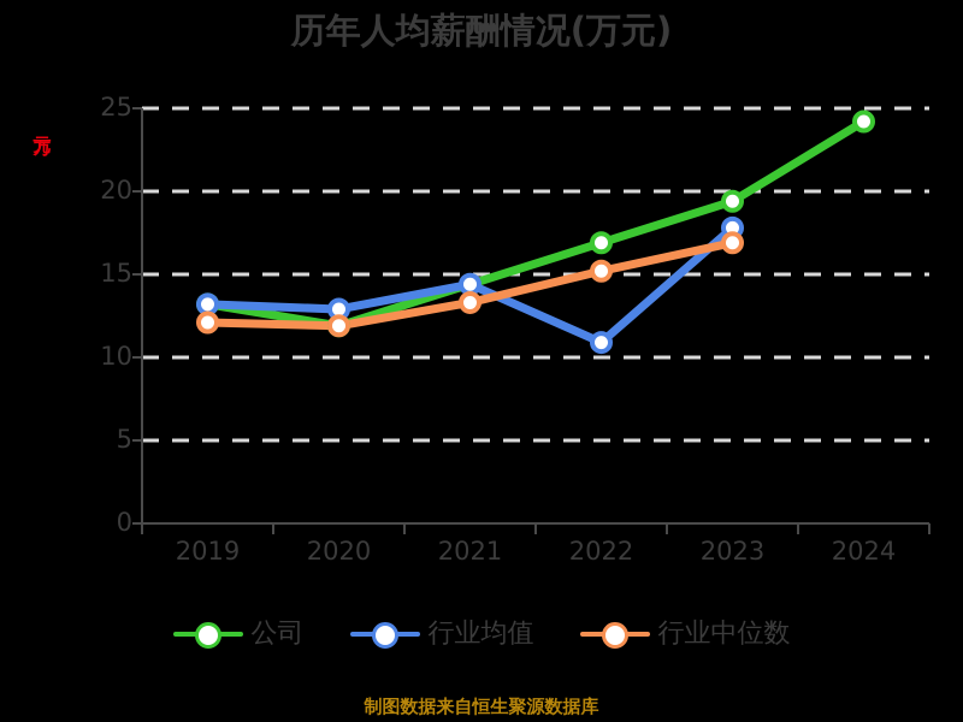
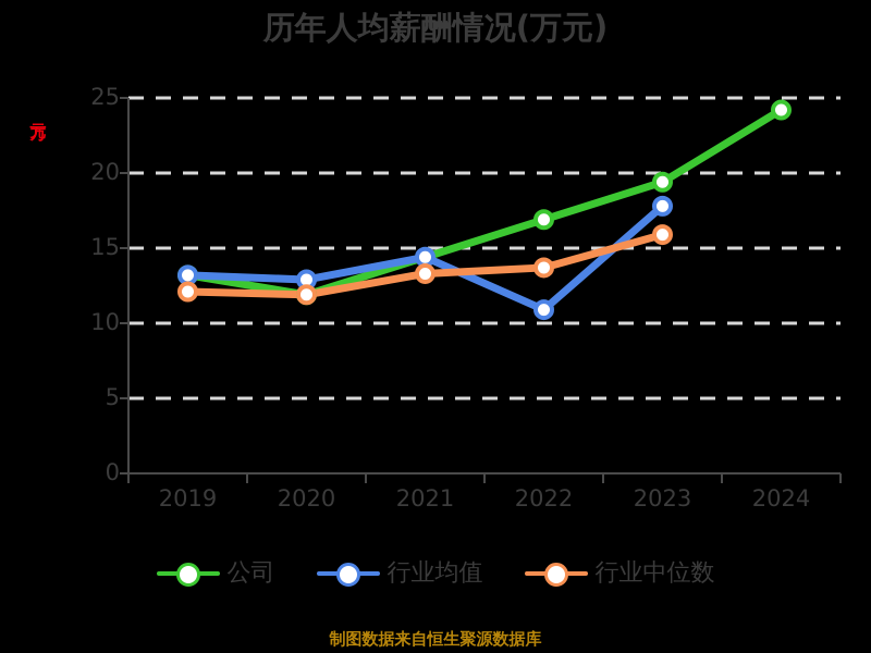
行业中位数/2022: 15.2 -> 13.7
行业中位数/2023: 16.9 -> 15.9
